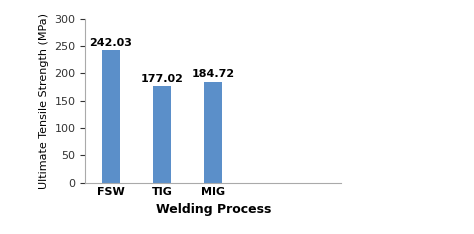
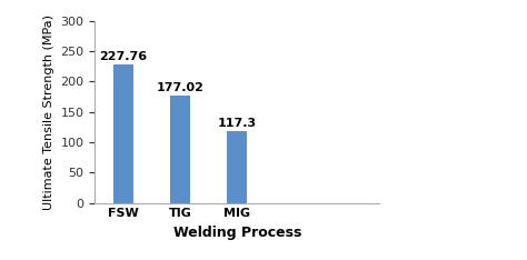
FSW: 242.03 -> 227.76
MIG: 184.72 -> 117.3
